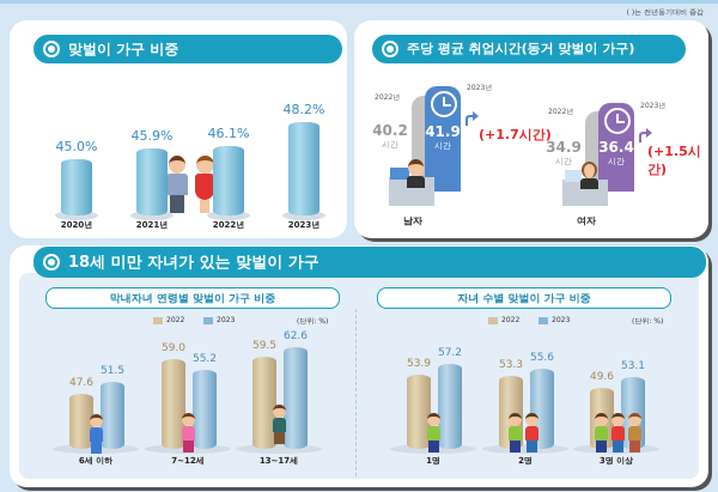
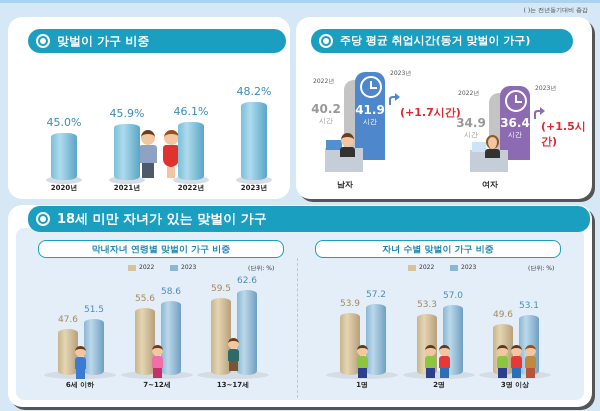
막내자녀 연령별 맞벌이 가구 비중/2022/7~12세: 59.0 -> 55.6
막내자녀 연령별 맞벌이 가구 비중/2023/7~12세: 55.2 -> 58.6
자녀 수별 맞벌이 가구 비중/2023/2명: 55.6 -> 57.0
